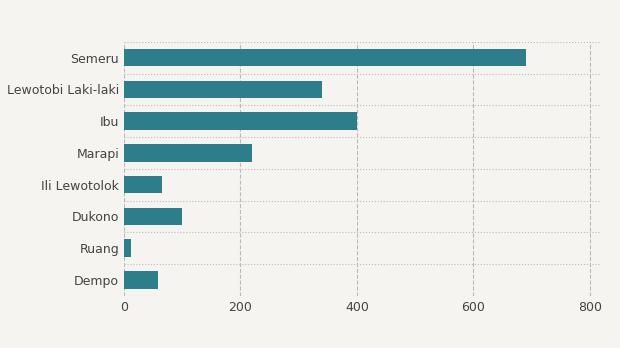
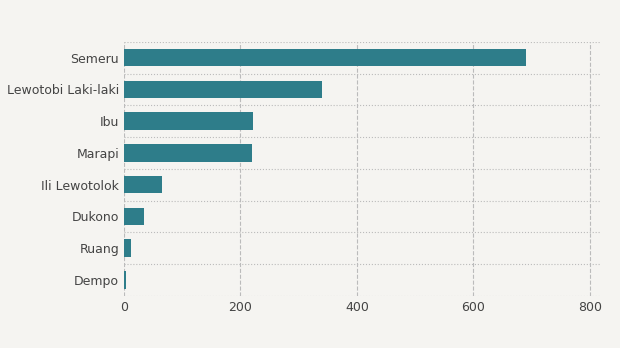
Ibu: 400 -> 222
Dukono: 100 -> 35
Dempo: 58 -> 3
